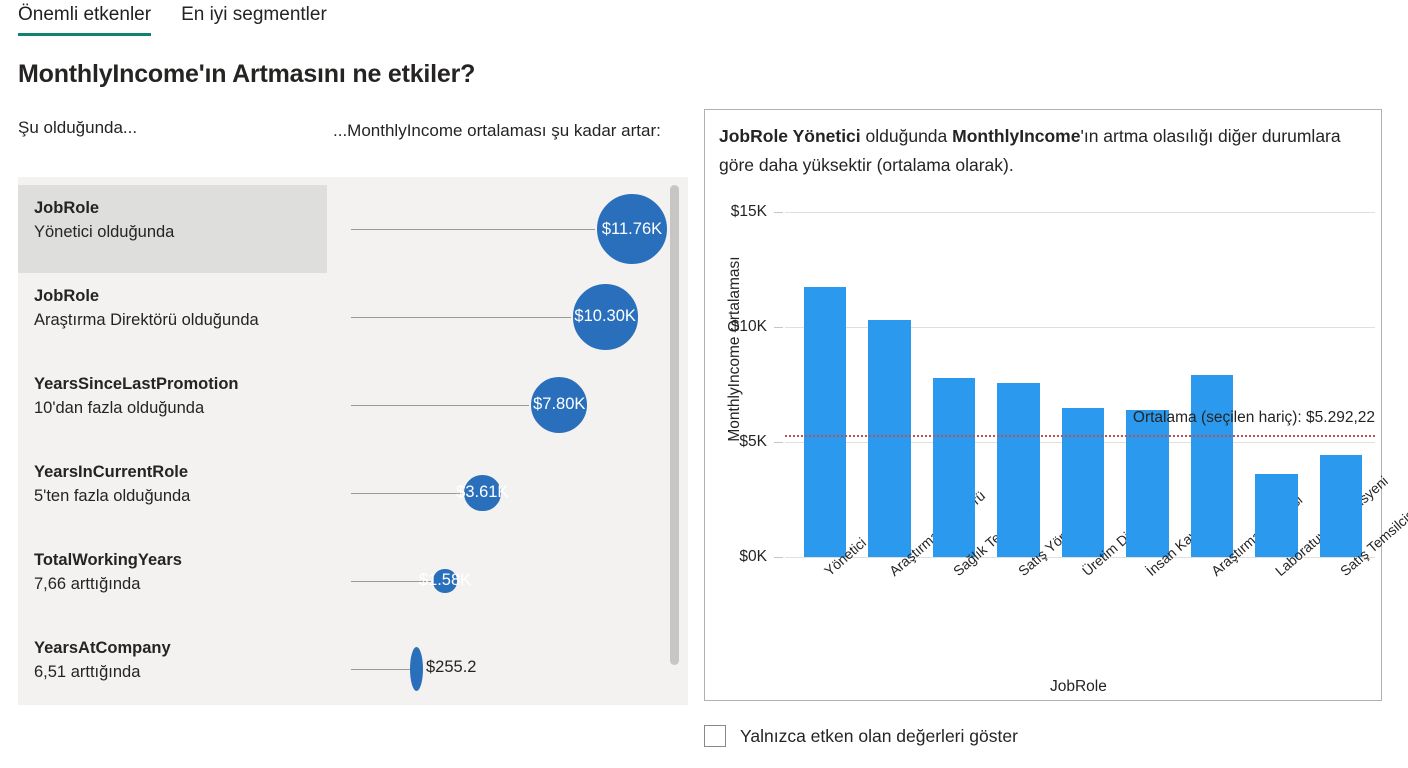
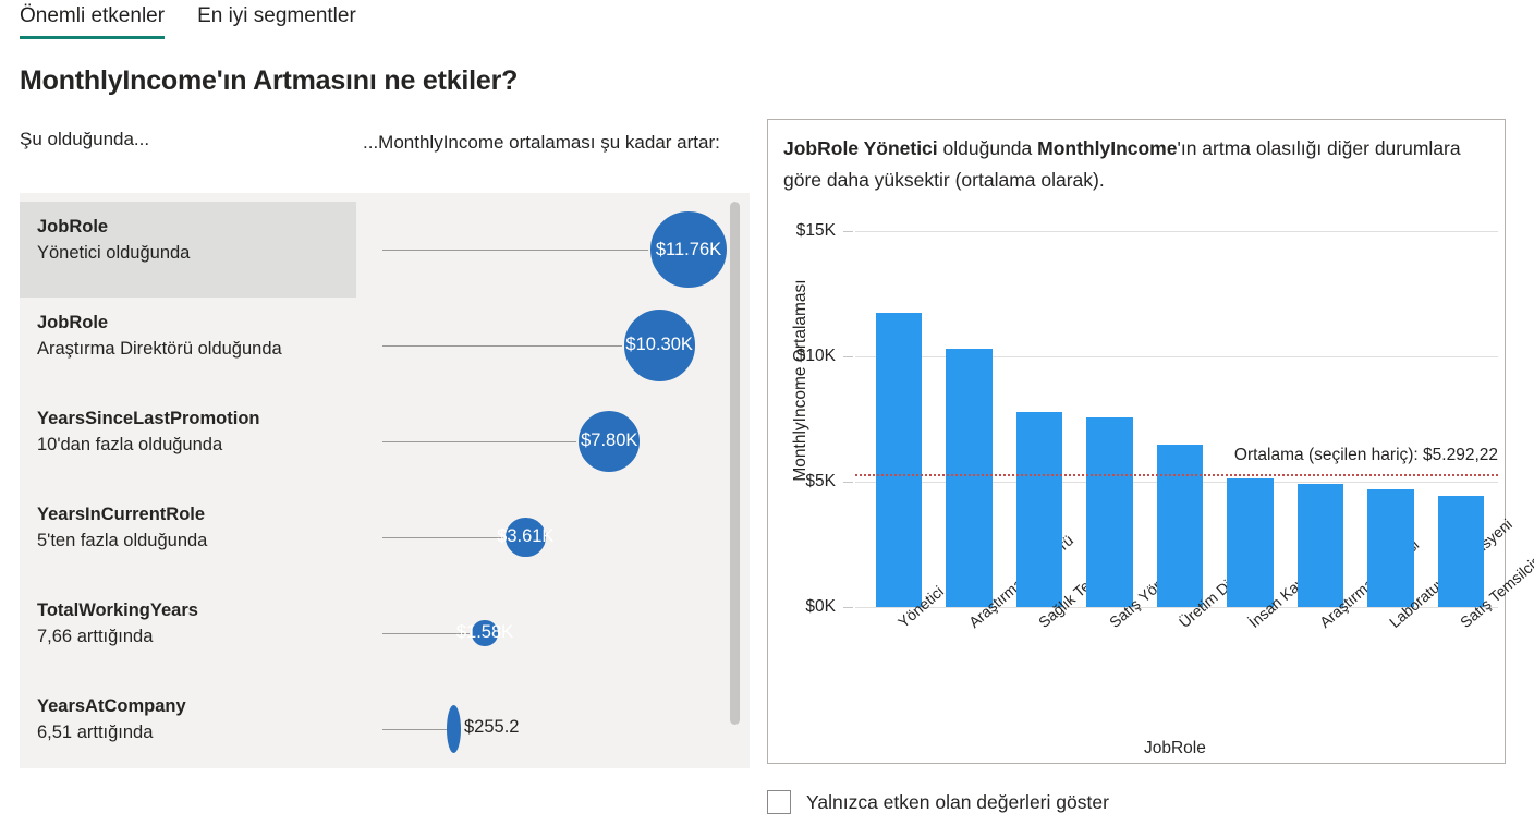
İnsan Kaynakları: $6.4K -> $5.2K
Araştırma Bilimcisi: $7.9K -> $4.9K
Laboratuvar Teknisyeni: $3.6K -> $4.7K
